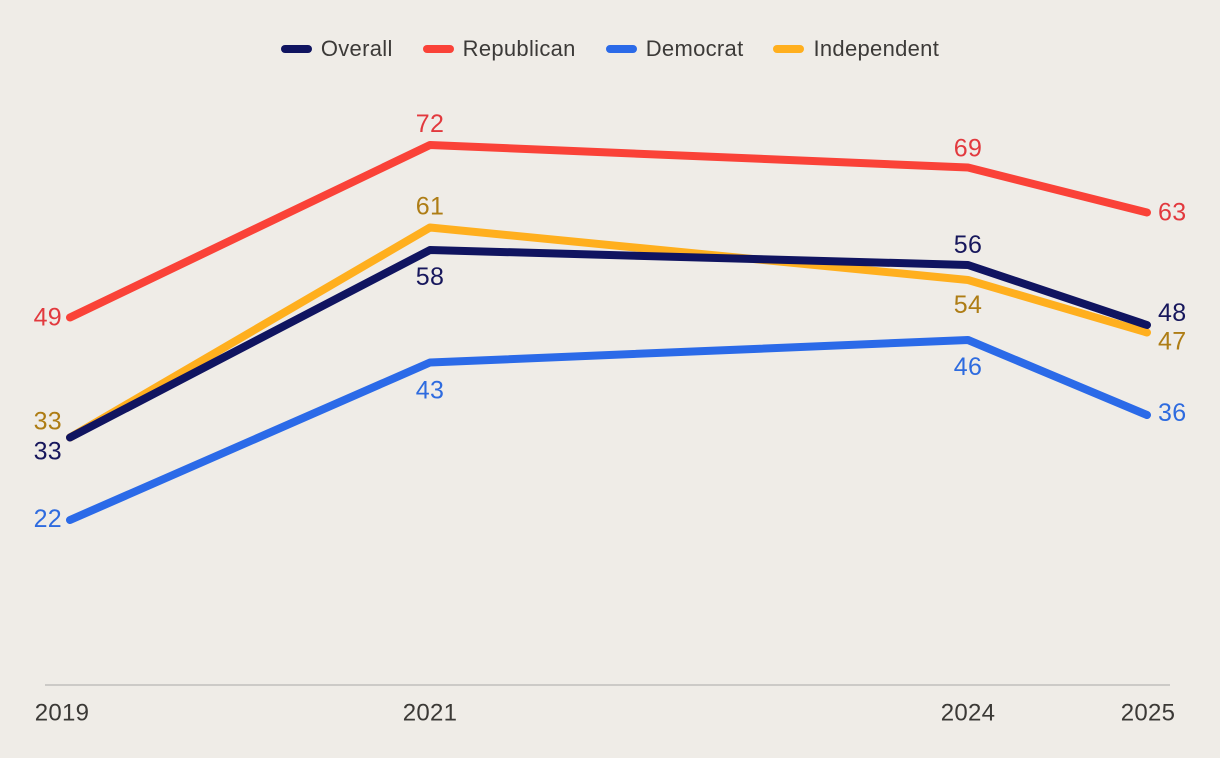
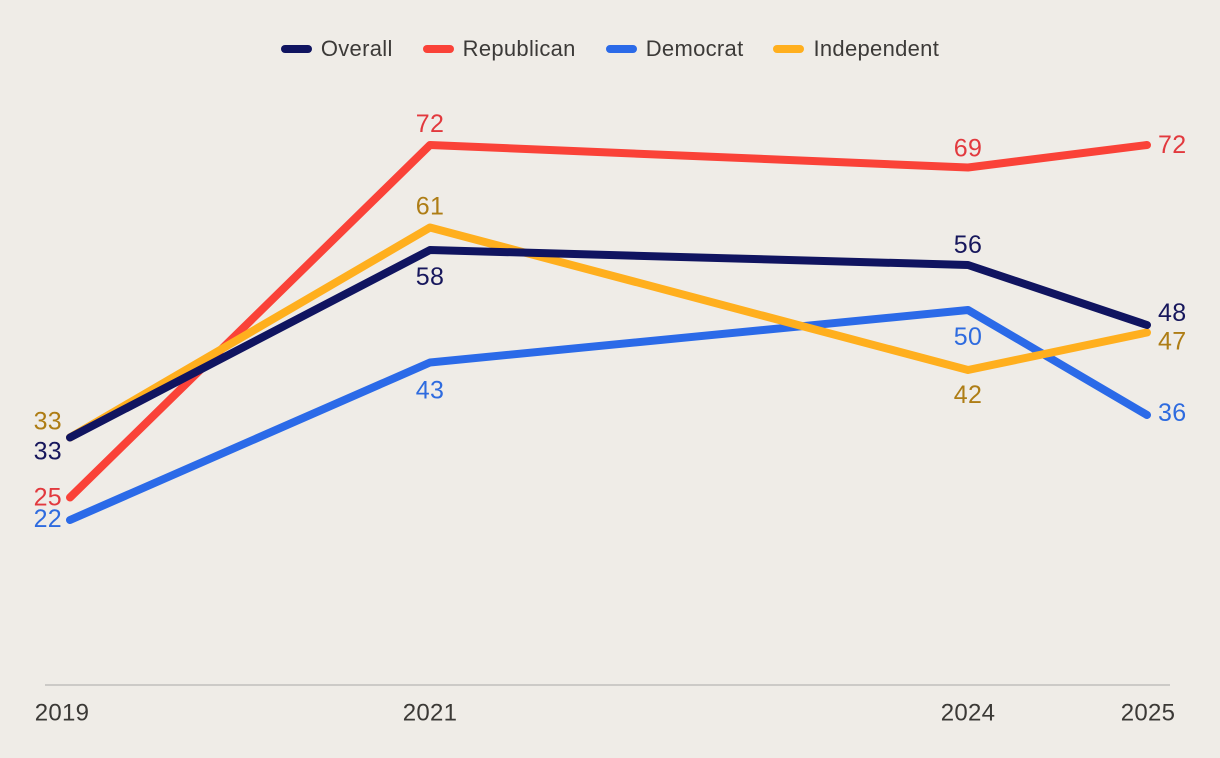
Republican/2019: 49 -> 25
Democrat/2024: 46 -> 50
Independent/2024: 54 -> 42
Republican/2025: 63 -> 72
